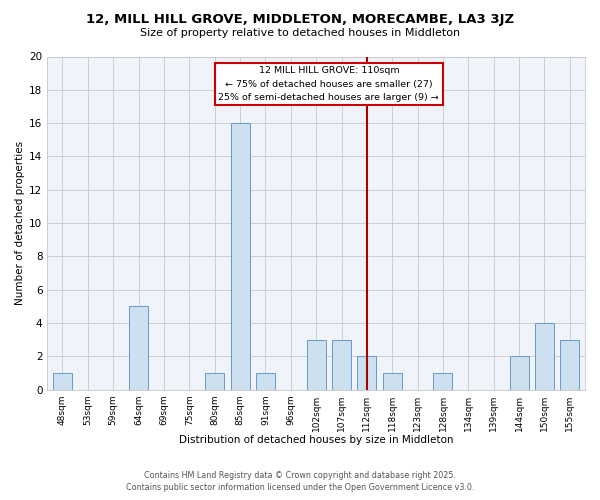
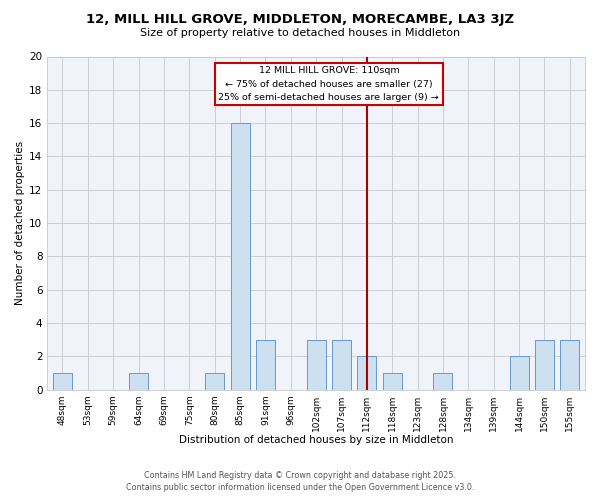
64sqm: 5 -> 1
91sqm: 1 -> 3
150sqm: 4 -> 3
